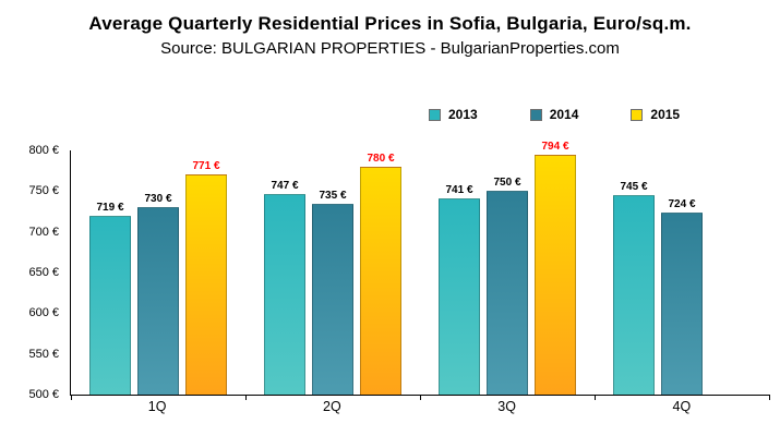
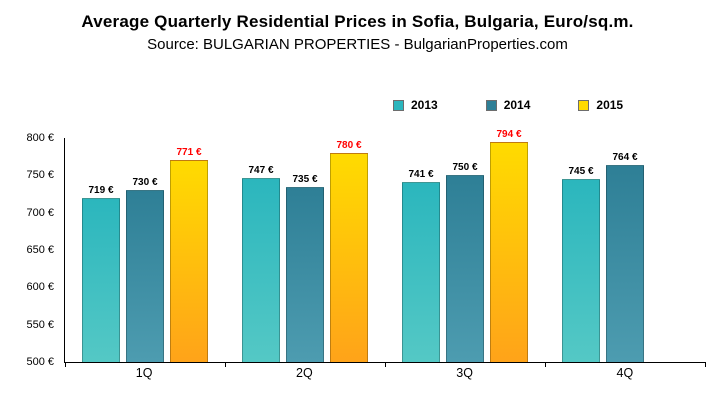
2014/4Q: 724 -> 764
